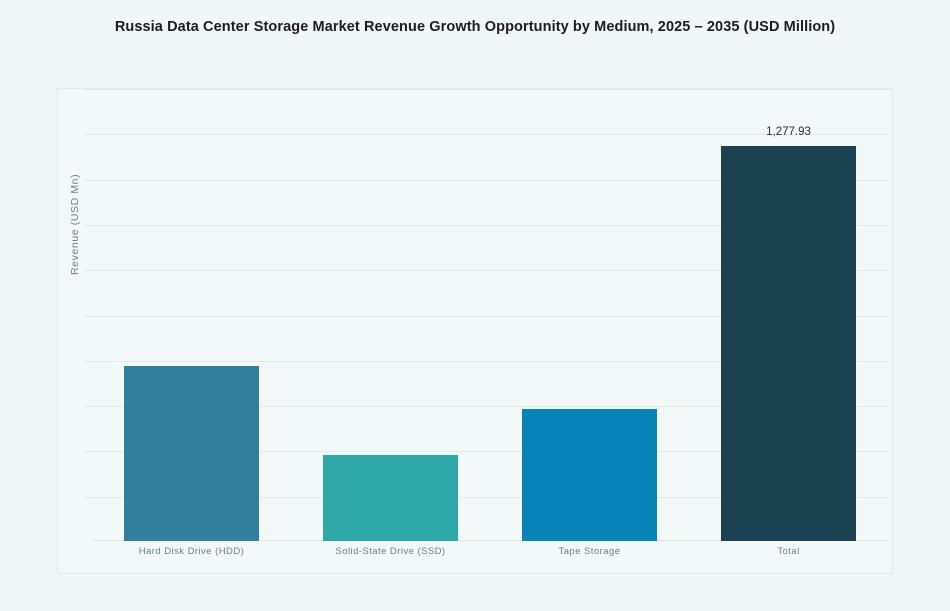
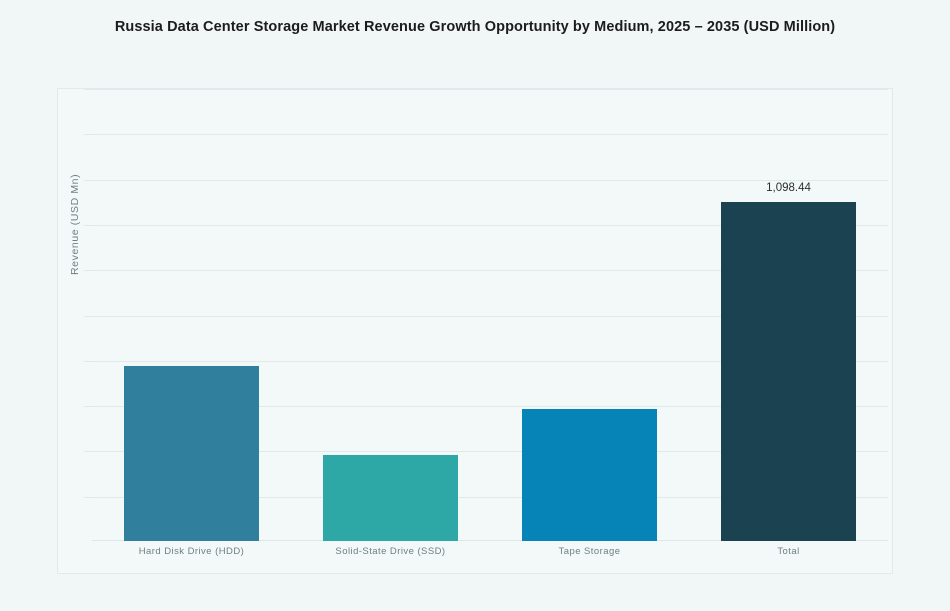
Total: 1,277.93 -> 1,098.44
